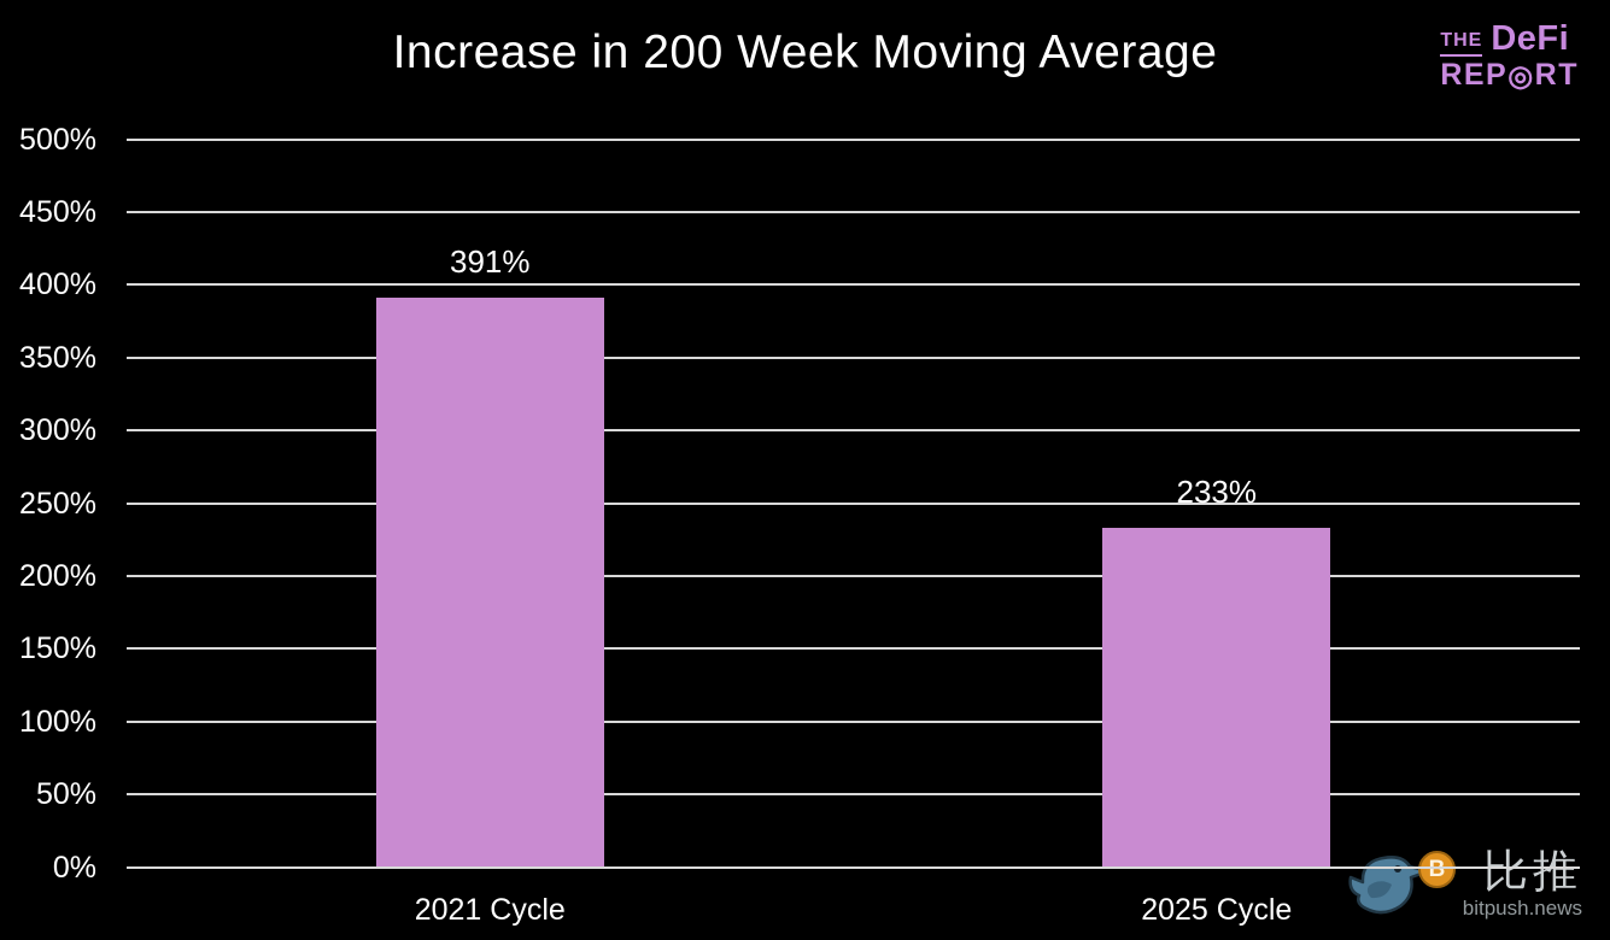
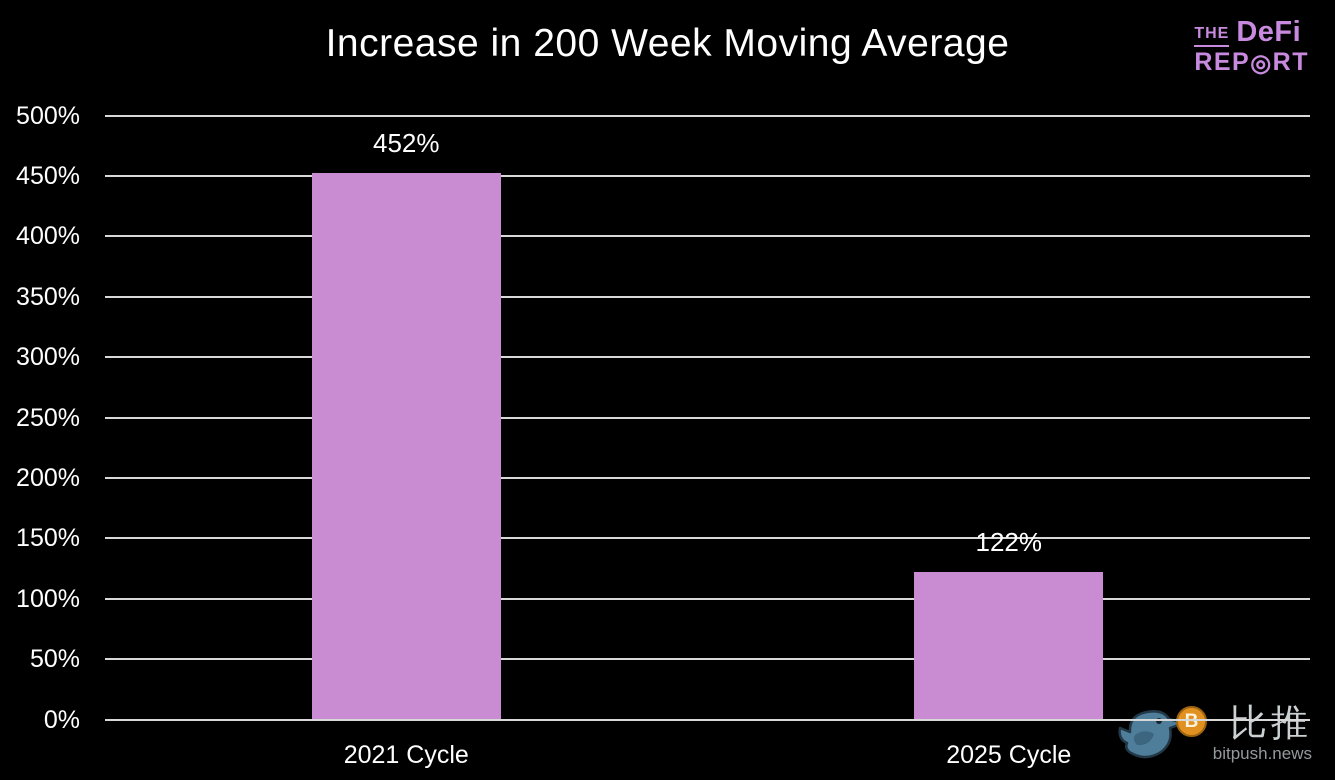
2021 Cycle: 391% -> 452%
2025 Cycle: 233% -> 122%
